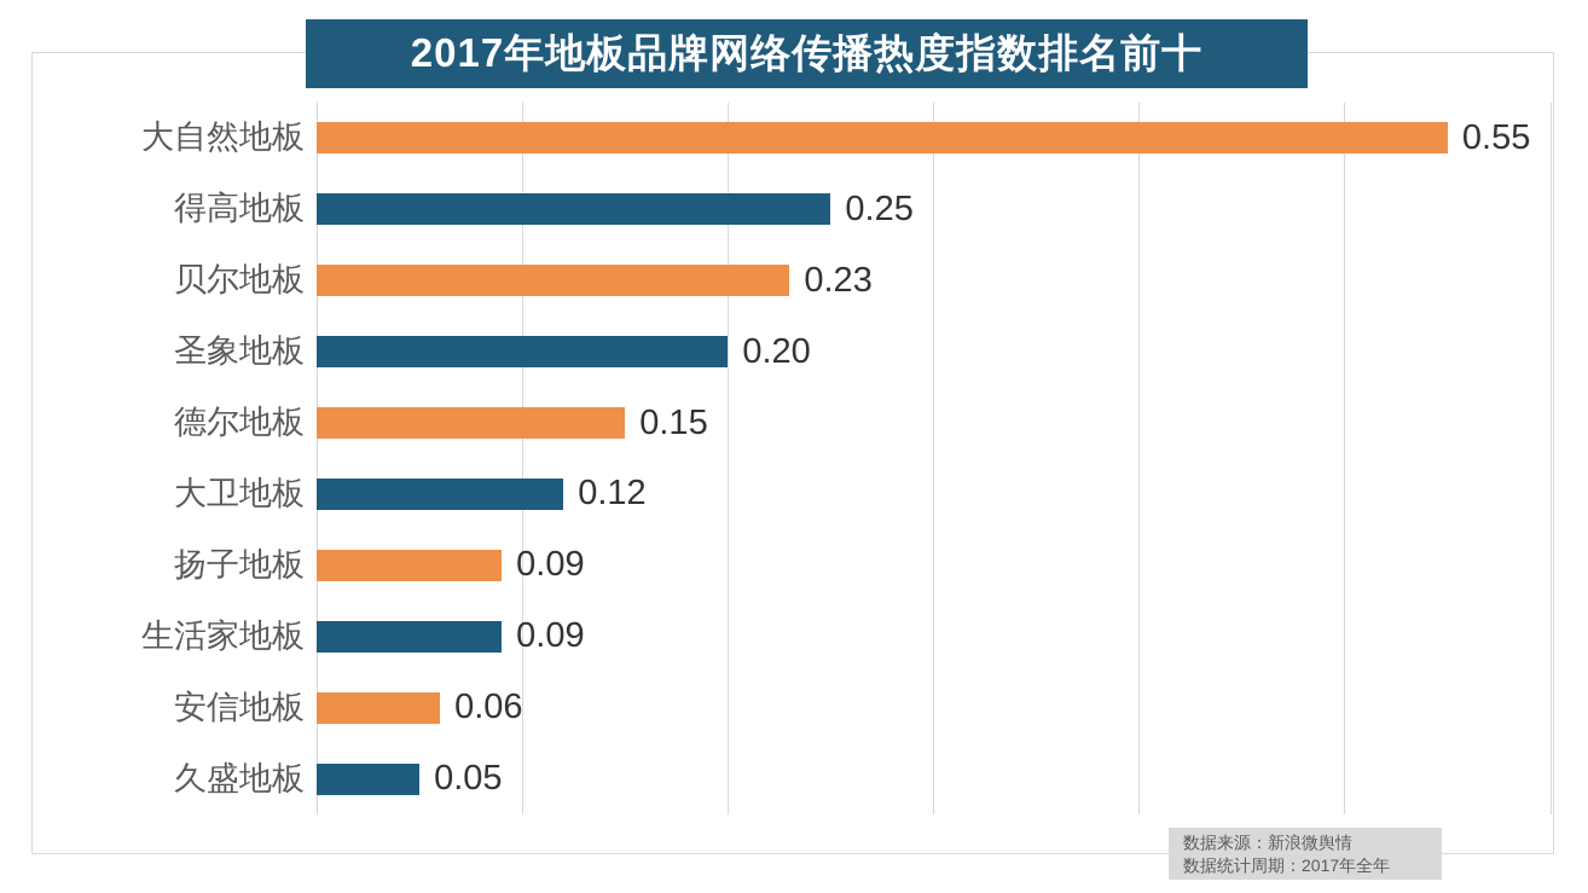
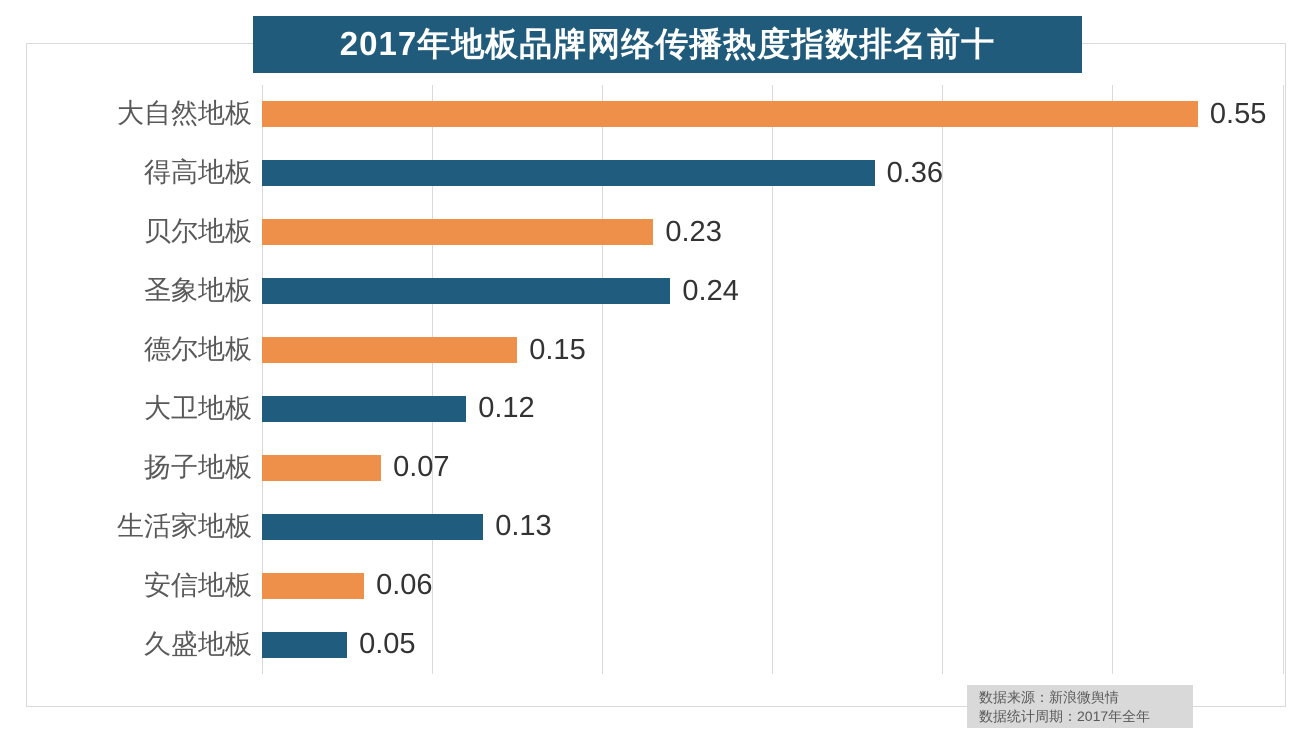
得高地板: 0.25 -> 0.36
圣象地板: 0.20 -> 0.24
扬子地板: 0.09 -> 0.07
生活家地板: 0.09 -> 0.13
